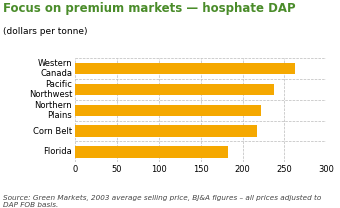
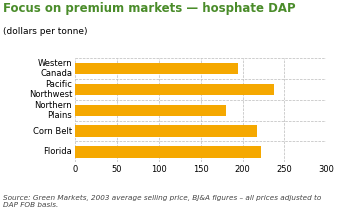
Western Canada: 262 -> 194
Northern Plains: 222 -> 180
Florida: 183 -> 222
